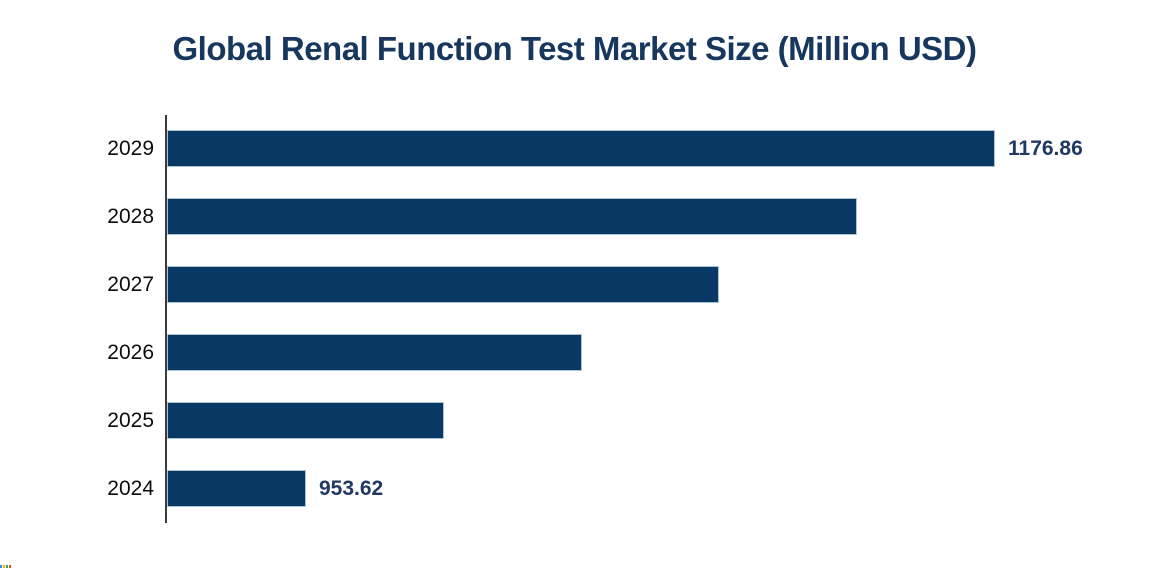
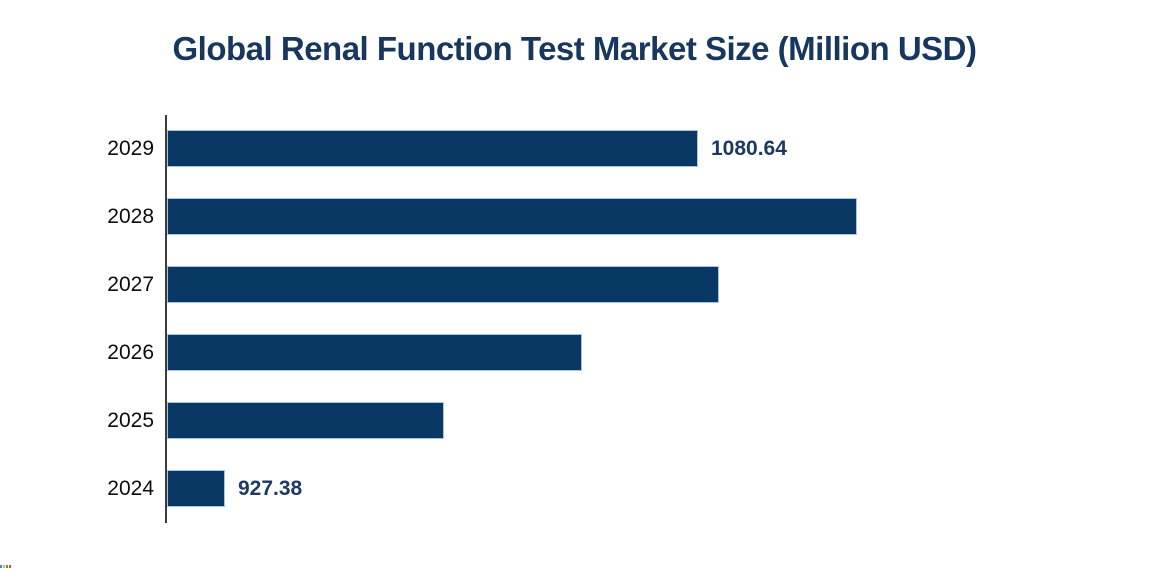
2029: 1176.86 -> 1080.64
2024: 953.62 -> 927.38
